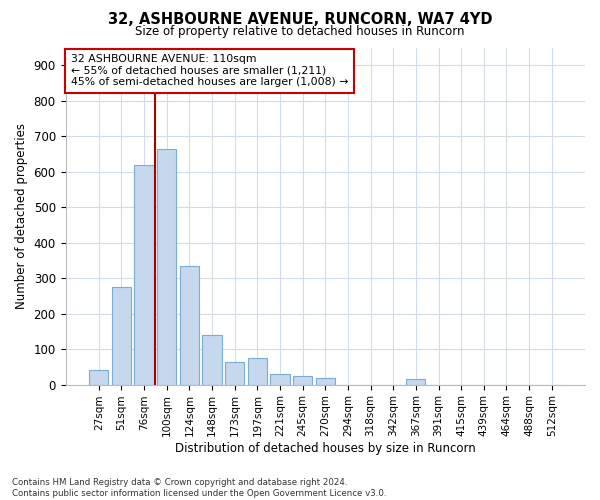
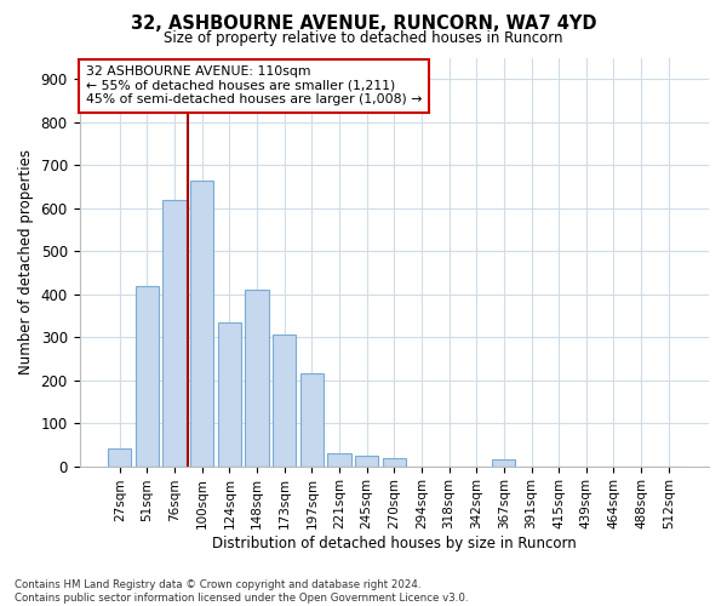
51sqm: 275 -> 420
148sqm: 140 -> 410
173sqm: 65 -> 305
197sqm: 75 -> 215
